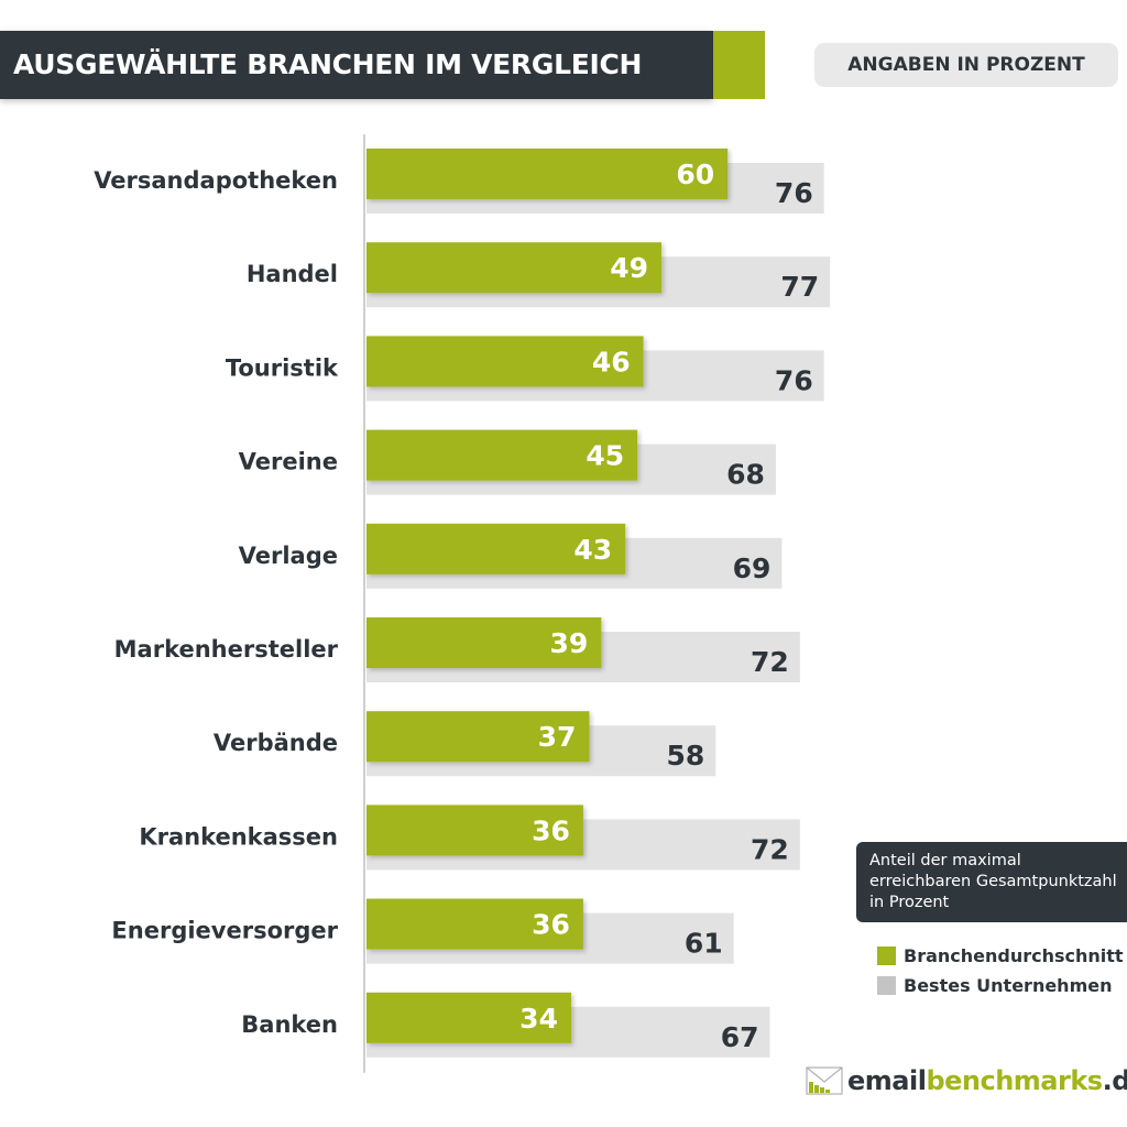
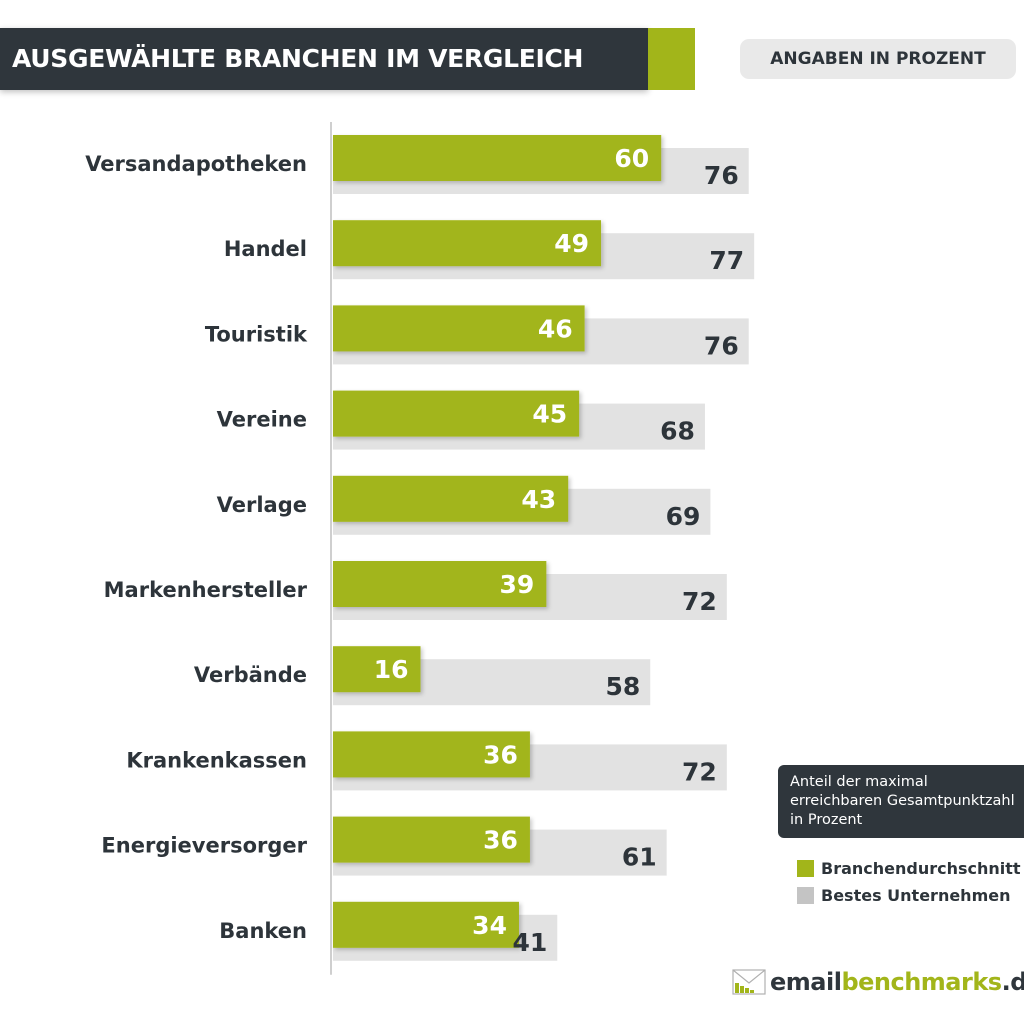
Branchendurchschnitt/Verbände: 37 -> 16
Bestes Unternehmen/Banken: 67 -> 41
